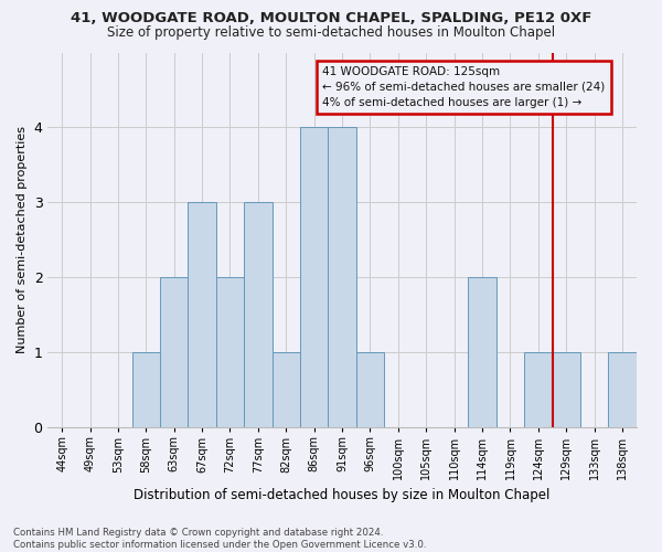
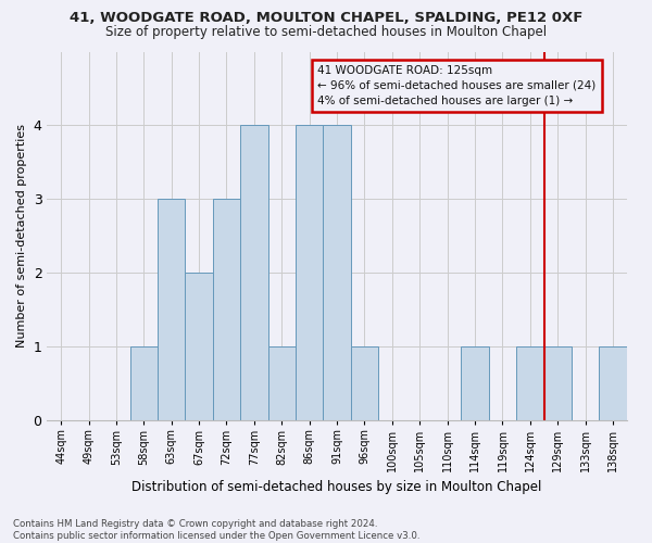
63sqm: 2 -> 3
67sqm: 3 -> 2
72sqm: 2 -> 3
77sqm: 3 -> 4
114sqm: 2 -> 1
